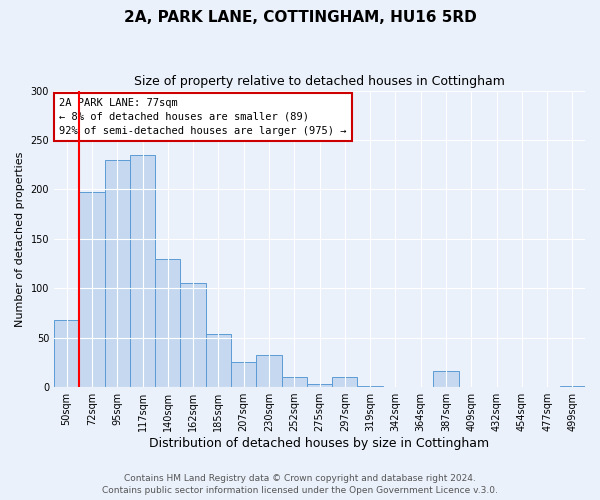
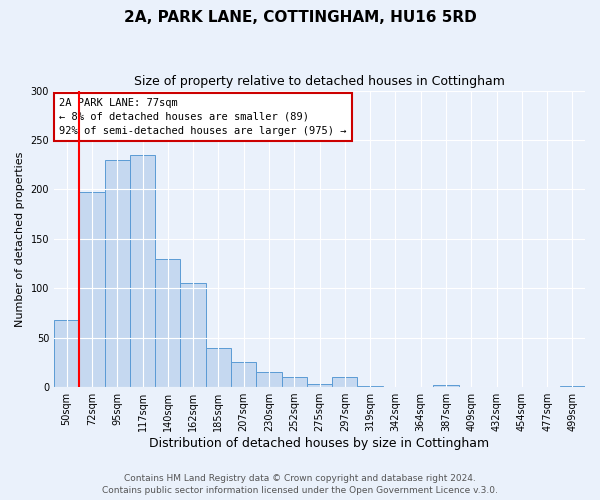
185sqm: 54 -> 40
230sqm: 32 -> 15
387sqm: 16 -> 2
